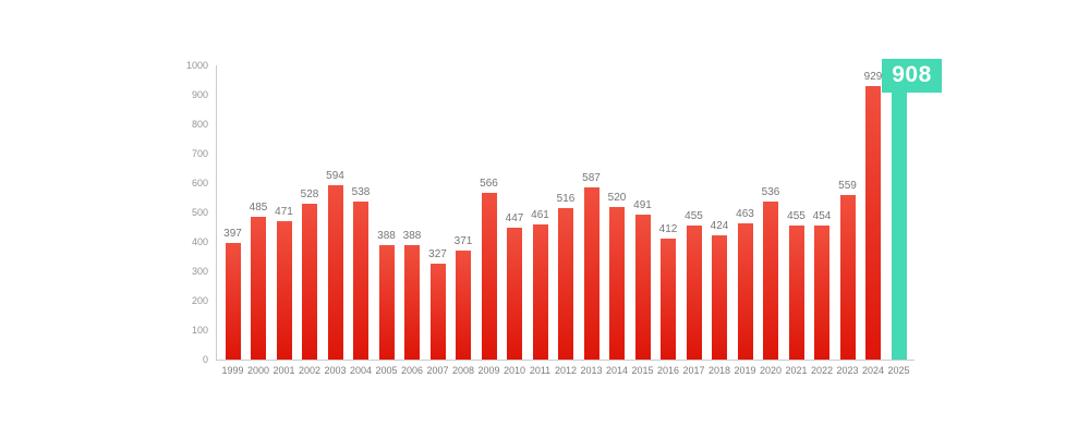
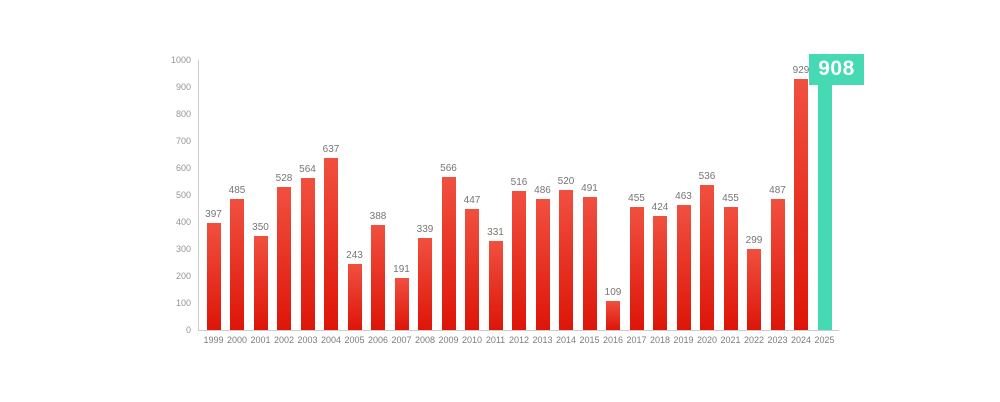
2001: 471 -> 350
2003: 594 -> 564
2004: 538 -> 637
2005: 388 -> 243
2007: 327 -> 191
2008: 371 -> 339
2011: 461 -> 331
2013: 587 -> 486
2016: 412 -> 109
2022: 454 -> 299
2023: 559 -> 487
